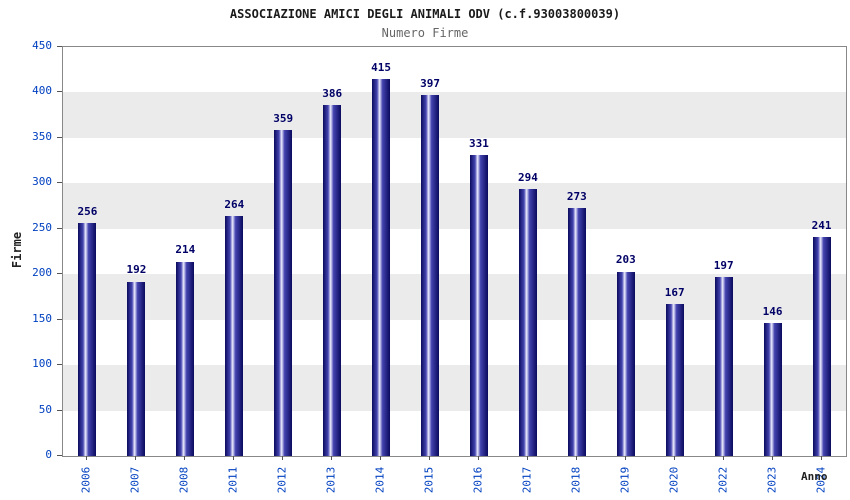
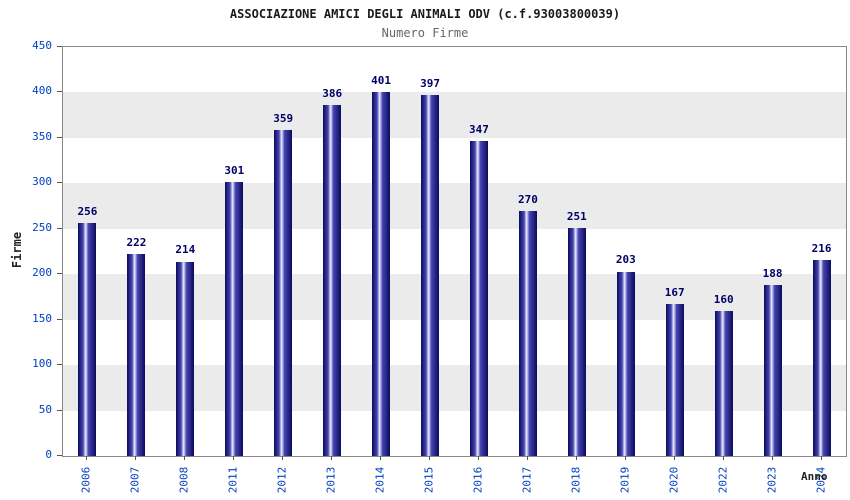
2007: 192 -> 222
2011: 264 -> 301
2014: 415 -> 401
2016: 331 -> 347
2017: 294 -> 270
2018: 273 -> 251
2022: 197 -> 160
2023: 146 -> 188
2024: 241 -> 216
